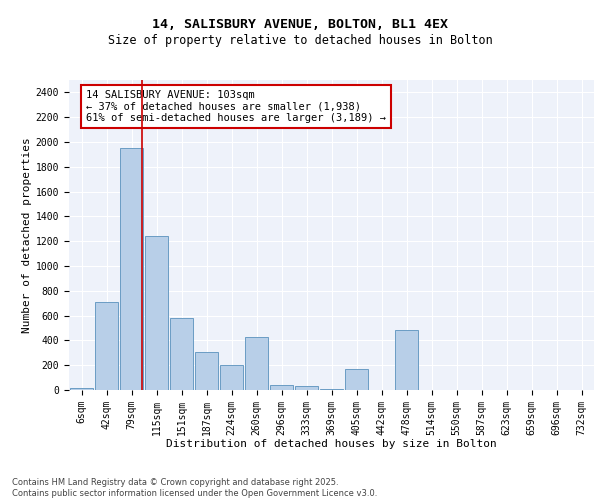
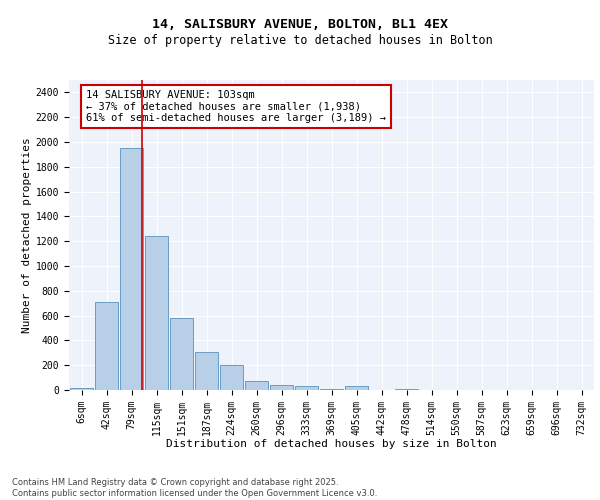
260sqm: 430 -> 80
405sqm: 170 -> 30
478sqm: 480 -> 10
